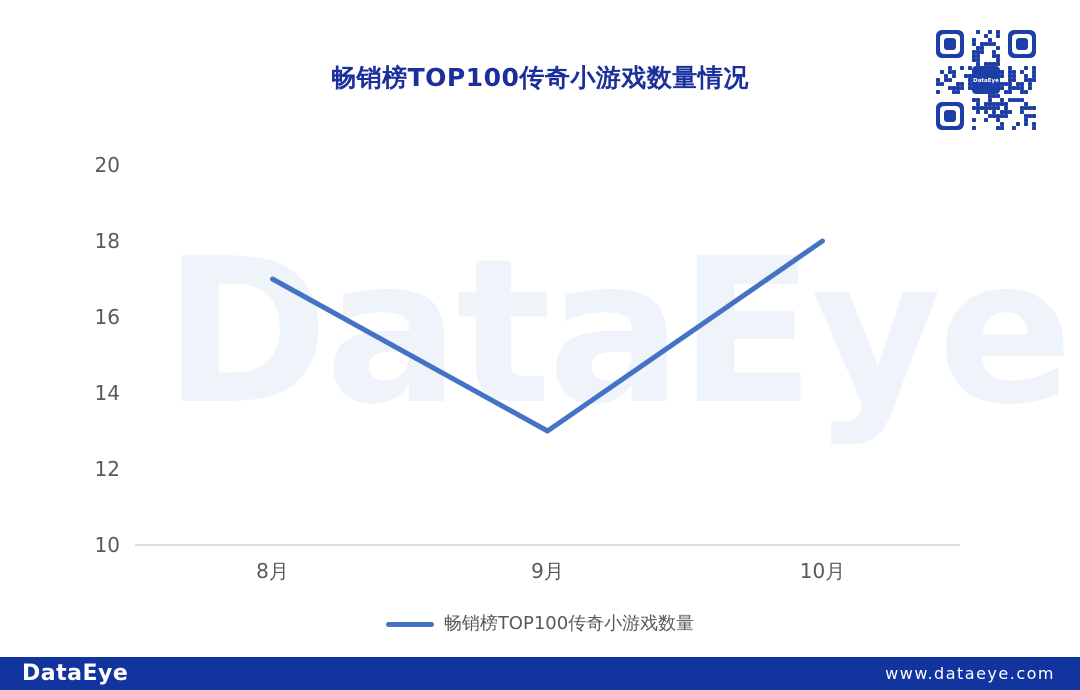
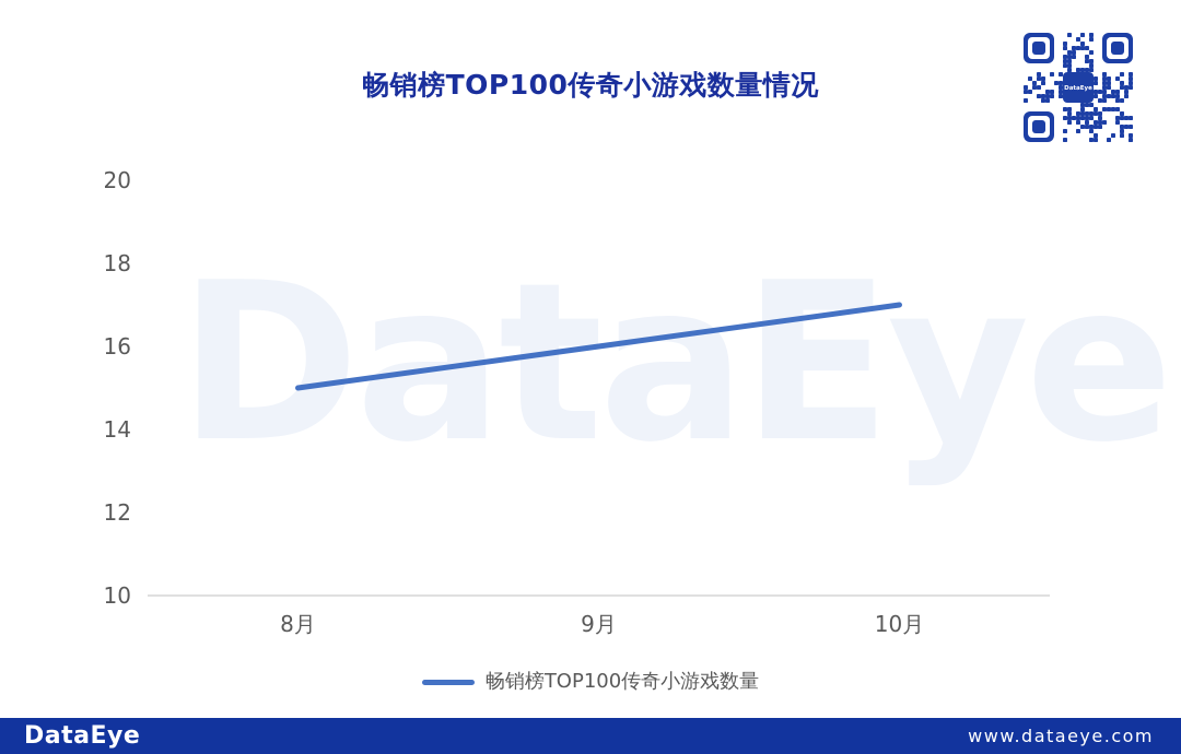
8月: 17 -> 15
9月: 13 -> 16
10月: 18 -> 17
